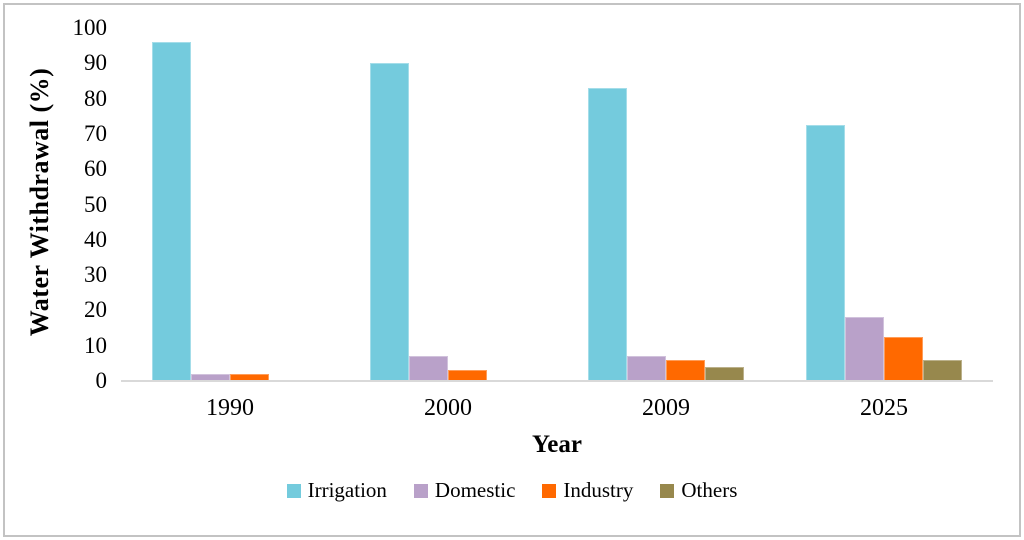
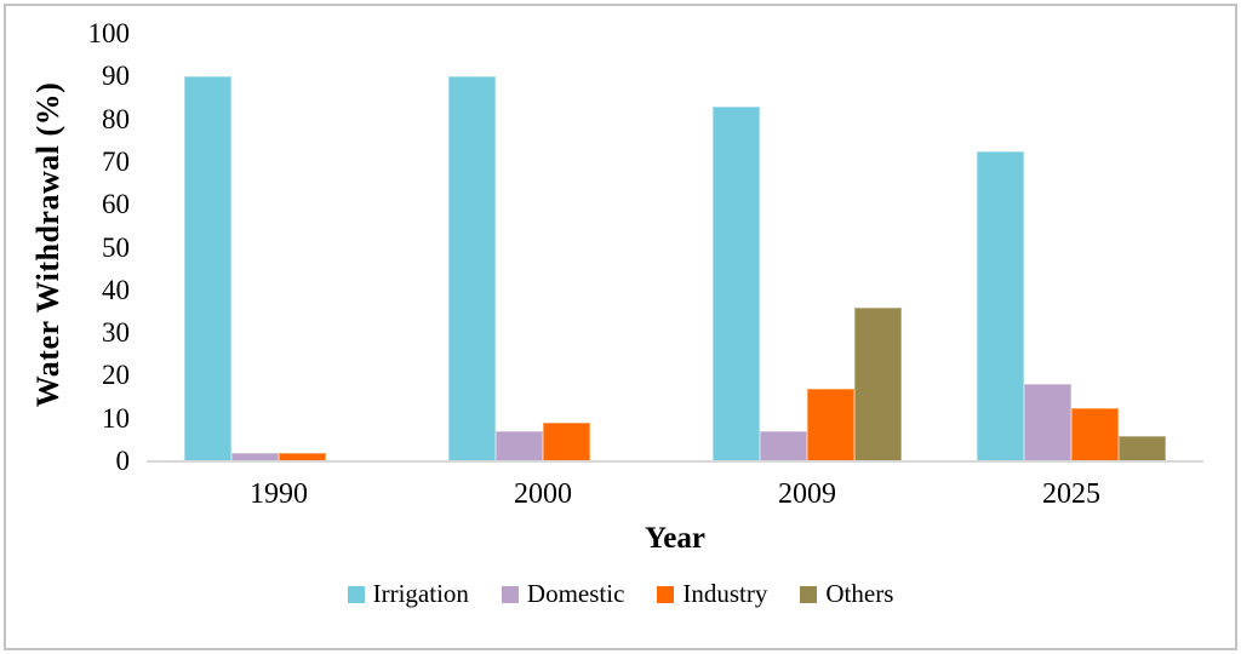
Irrigation/1990: 96 -> 90
Industry/2000: 3 -> 9
Industry/2009: 6 -> 17
Others/2009: 4 -> 36
